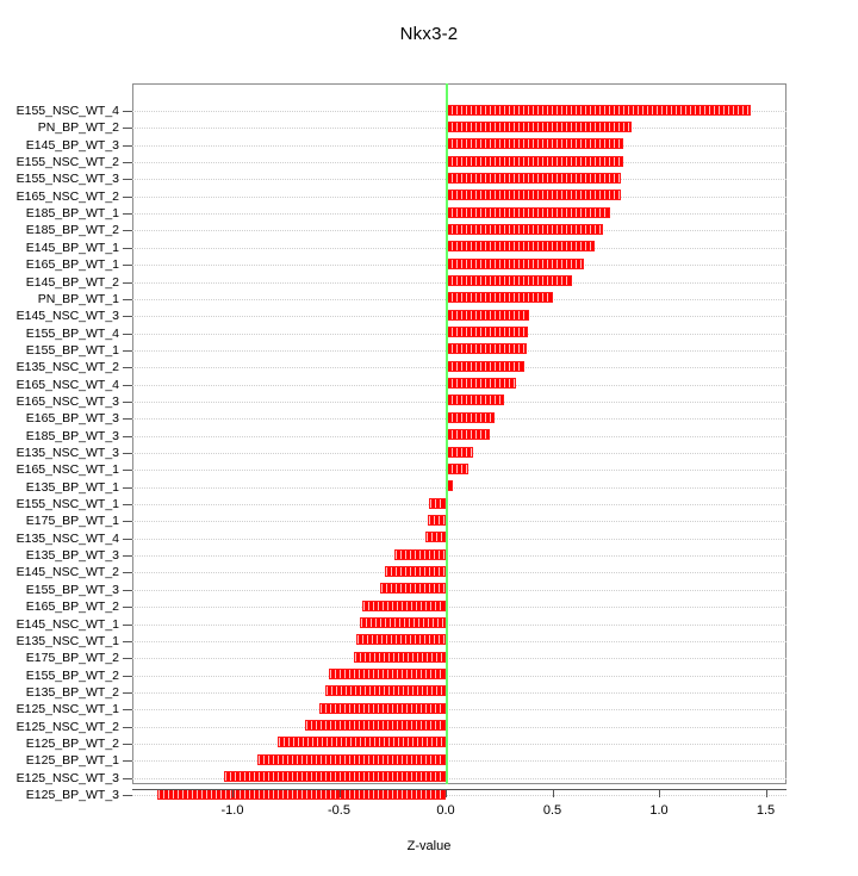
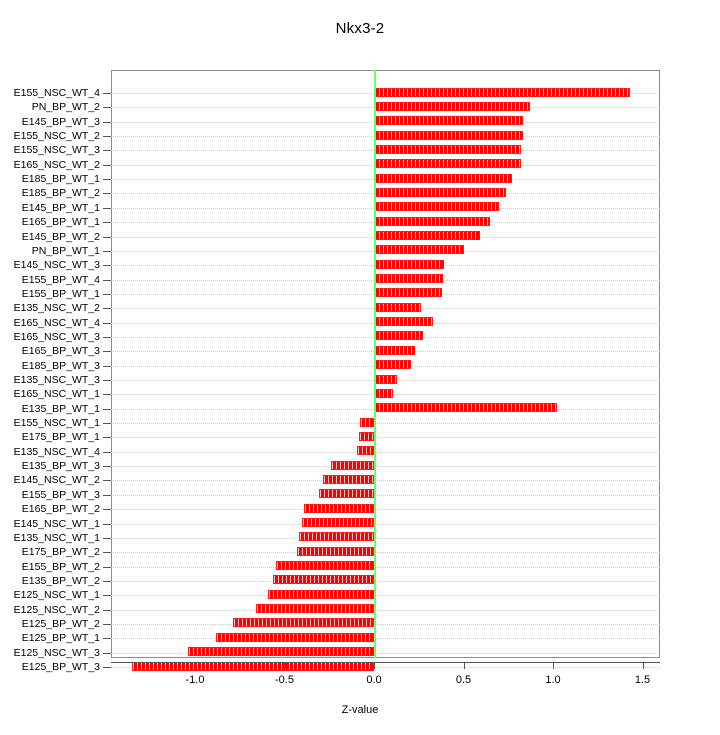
E135_NSC_WT_2: 0.37 -> 0.26
E135_BP_WT_1: 0.04 -> 1.02
